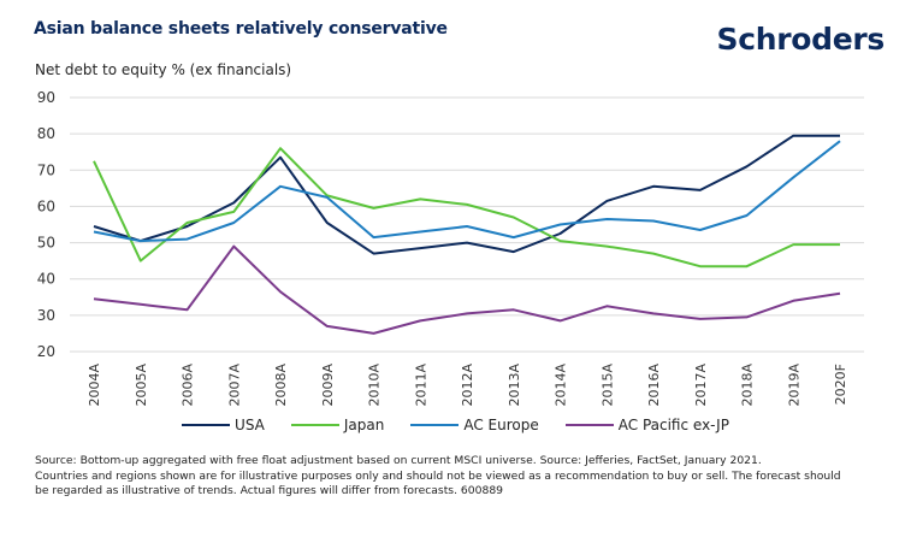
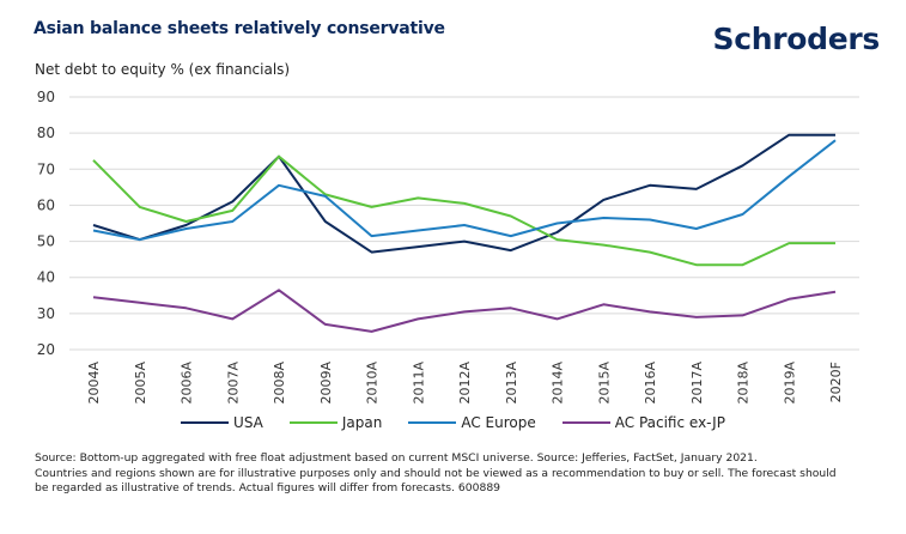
Japan/2005A: 45 -> 60
AC Europe/2006A: 51 -> 54
AC Pacific ex-JP/2007A: 49 -> 28
Japan/2008A: 76 -> 74
